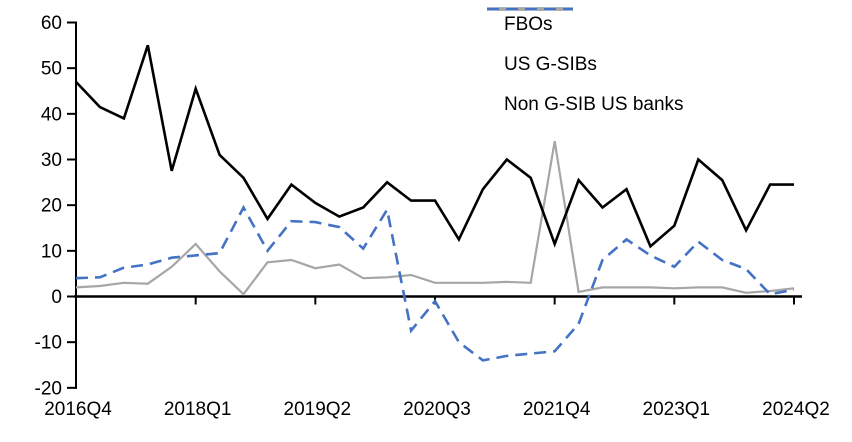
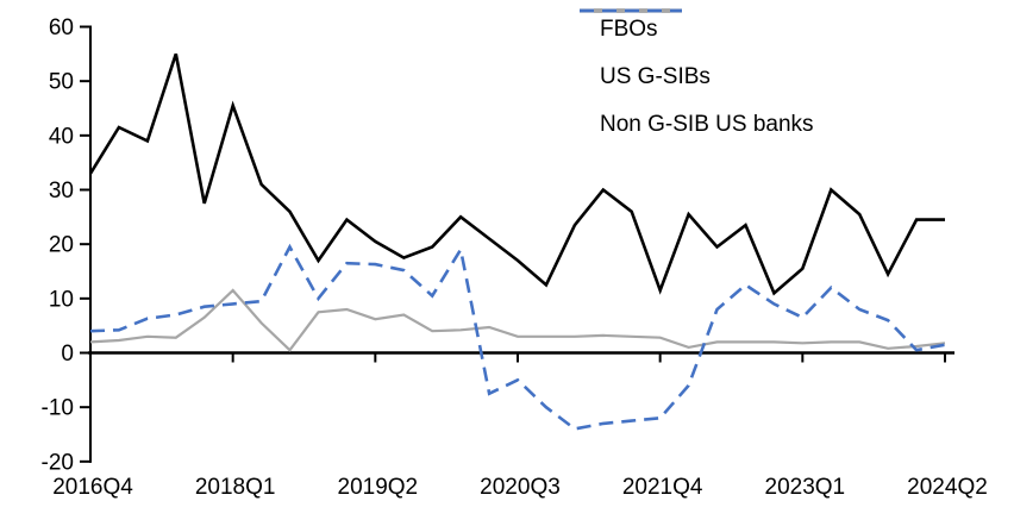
FBOs/2016Q4: 47 -> 33
FBOs/2020Q3: 21 -> 17
Non G-SIB US banks/2020Q3: -1 -> -5
US G-SIBs/2021Q4: 34 -> 3
